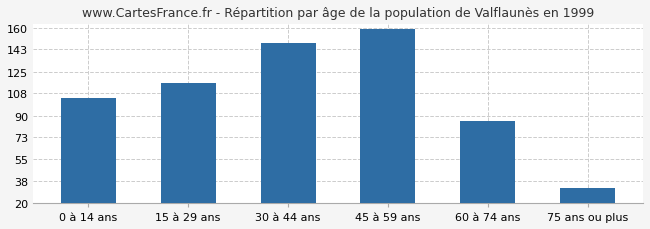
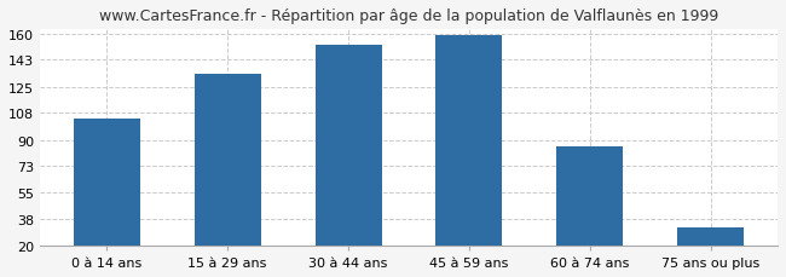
15 à 29 ans: 116 -> 134
30 à 44 ans: 148 -> 153
